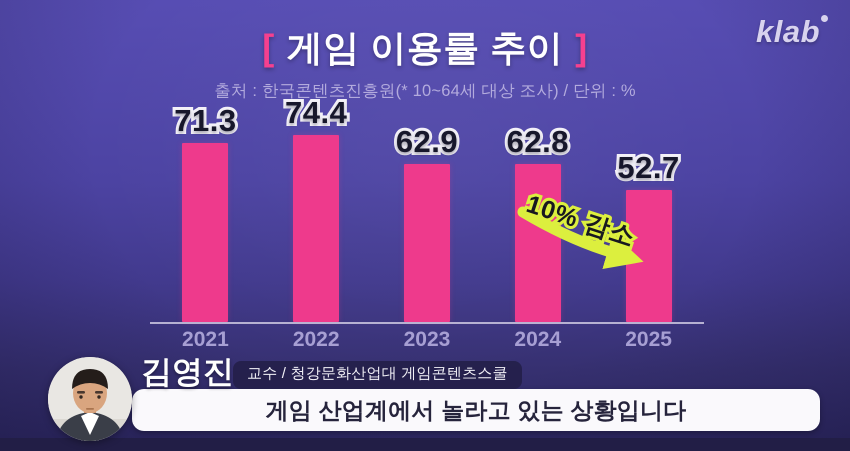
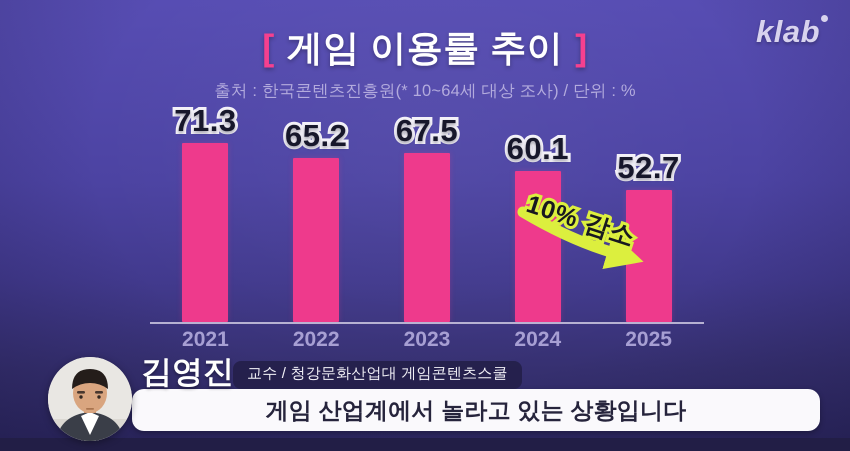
2022: 74.4 -> 65.2
2023: 62.9 -> 67.5
2024: 62.8 -> 60.1
